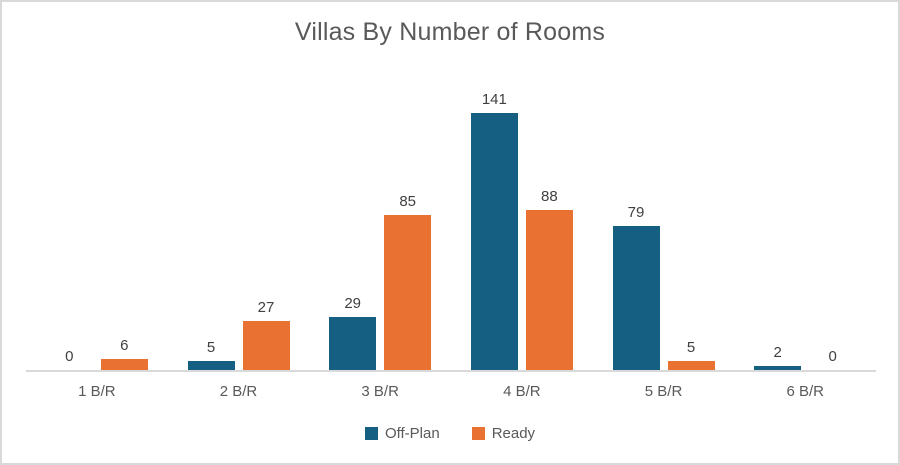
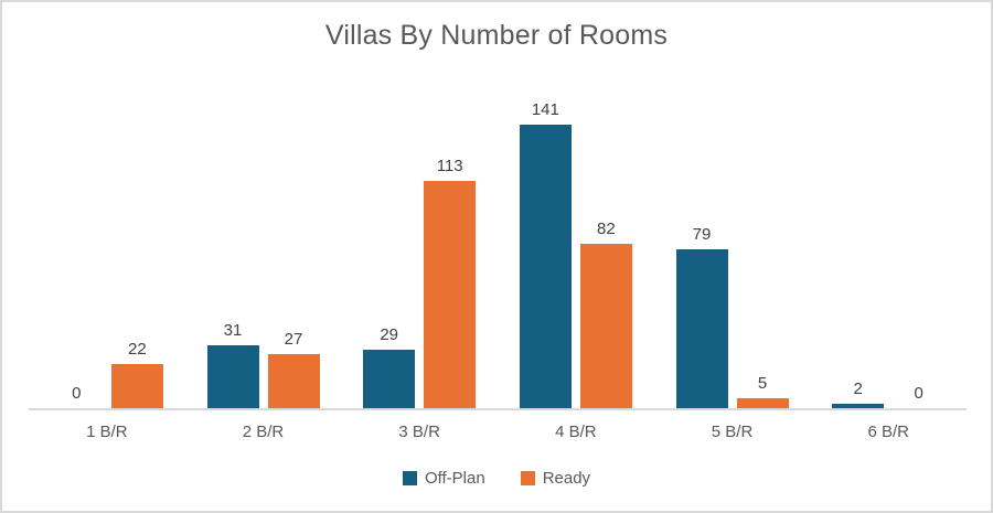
Ready/1 B/R: 6 -> 22
Off-Plan/2 B/R: 5 -> 31
Ready/3 B/R: 85 -> 113
Ready/4 B/R: 88 -> 82
